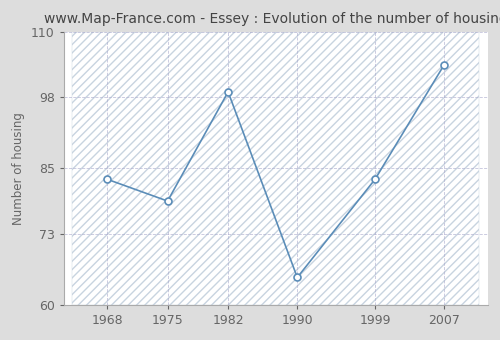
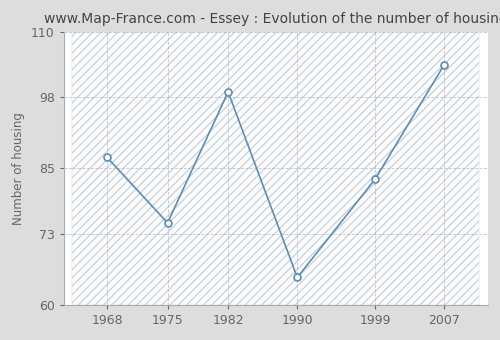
1968: 83 -> 87
1975: 79 -> 75
